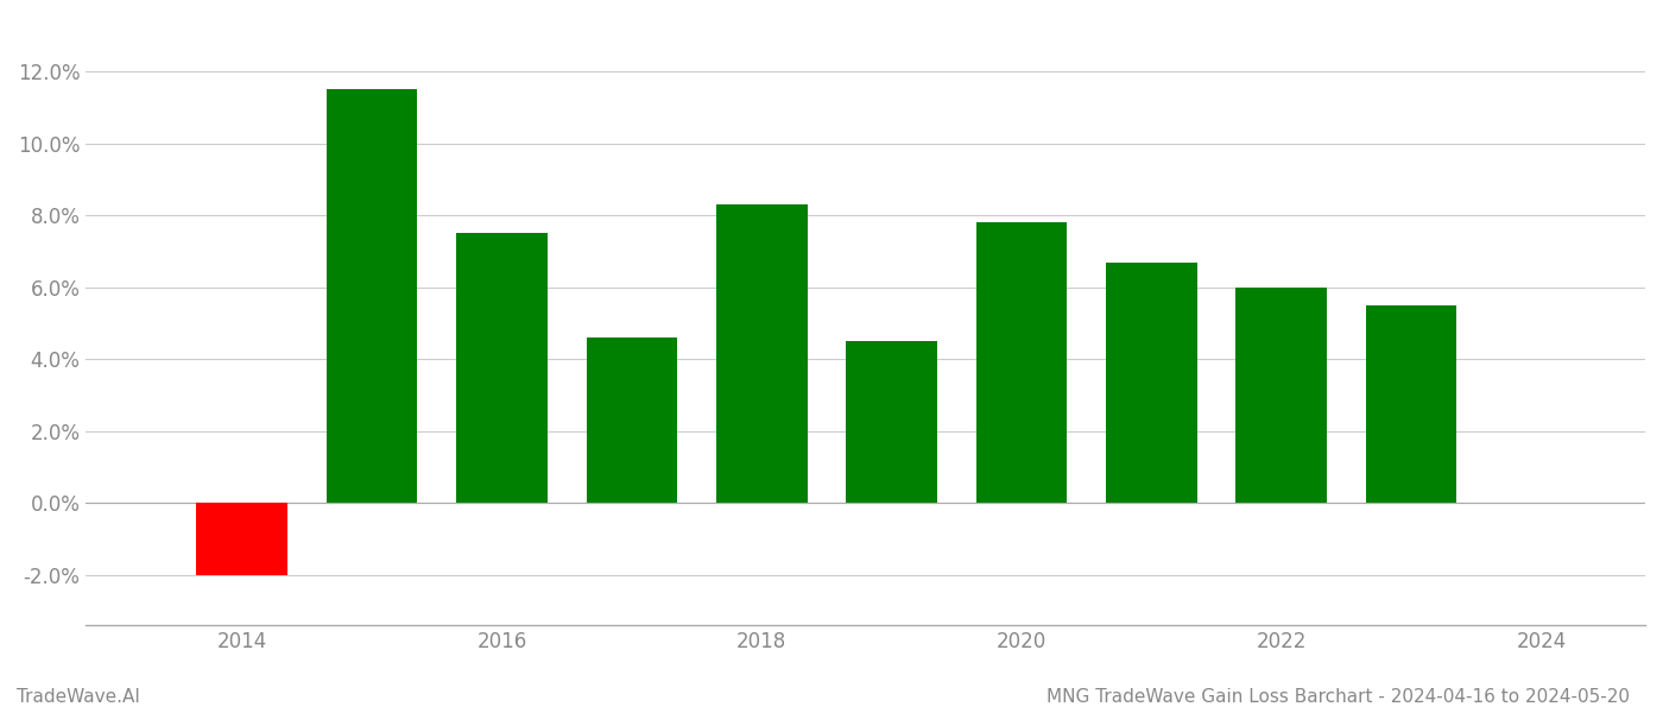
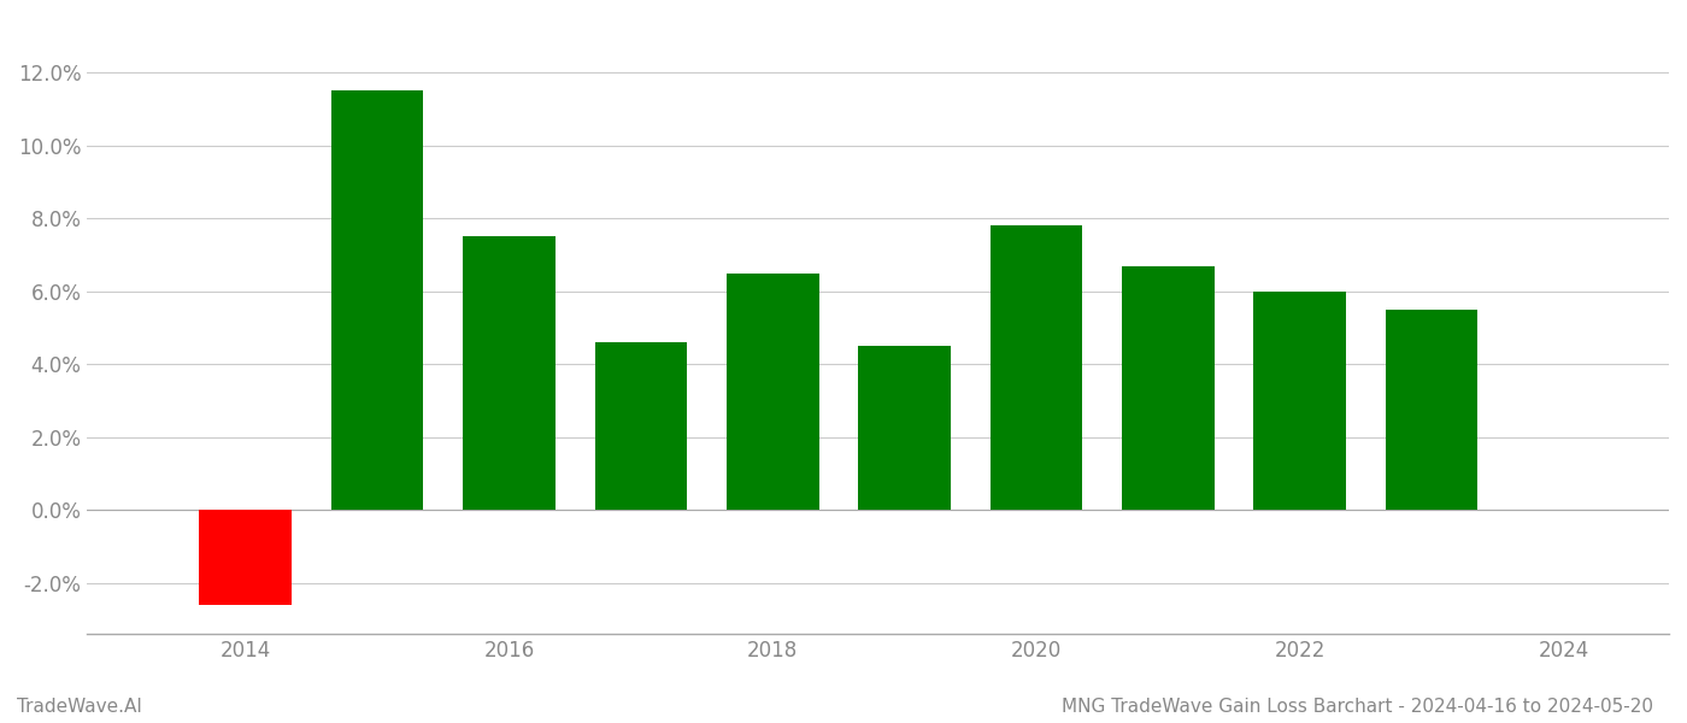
2014: -2.0% -> -2.6%
2018: 8.3% -> 6.5%
